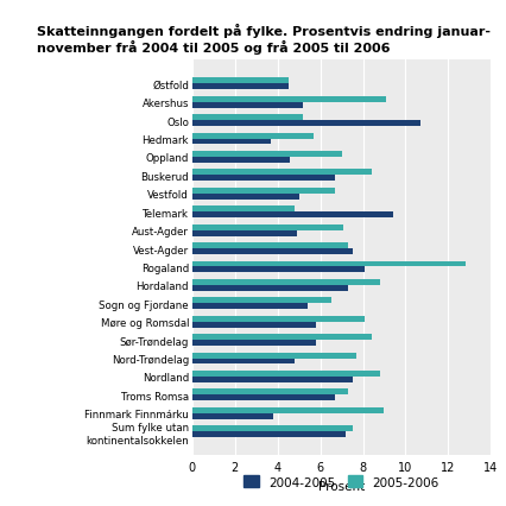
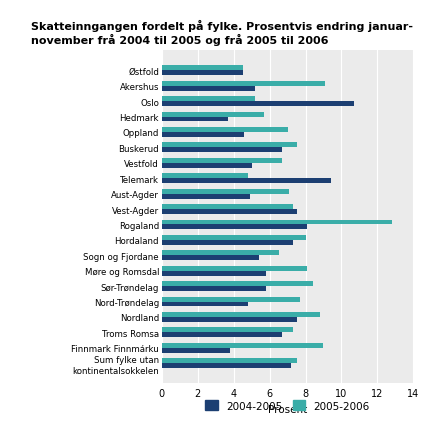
2005-2006/Buskerud: 8.4 -> 7.5
2005-2006/Hordaland: 8.8 -> 8.0
